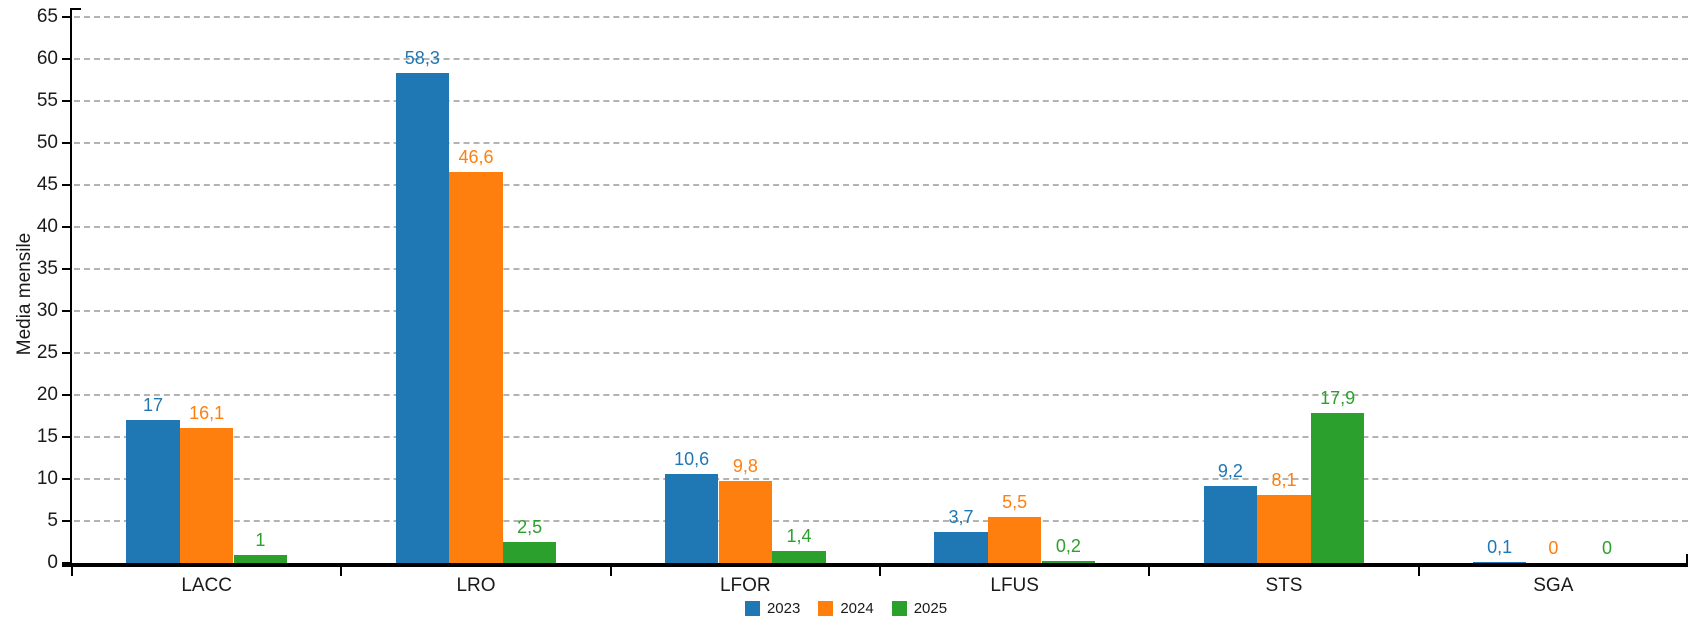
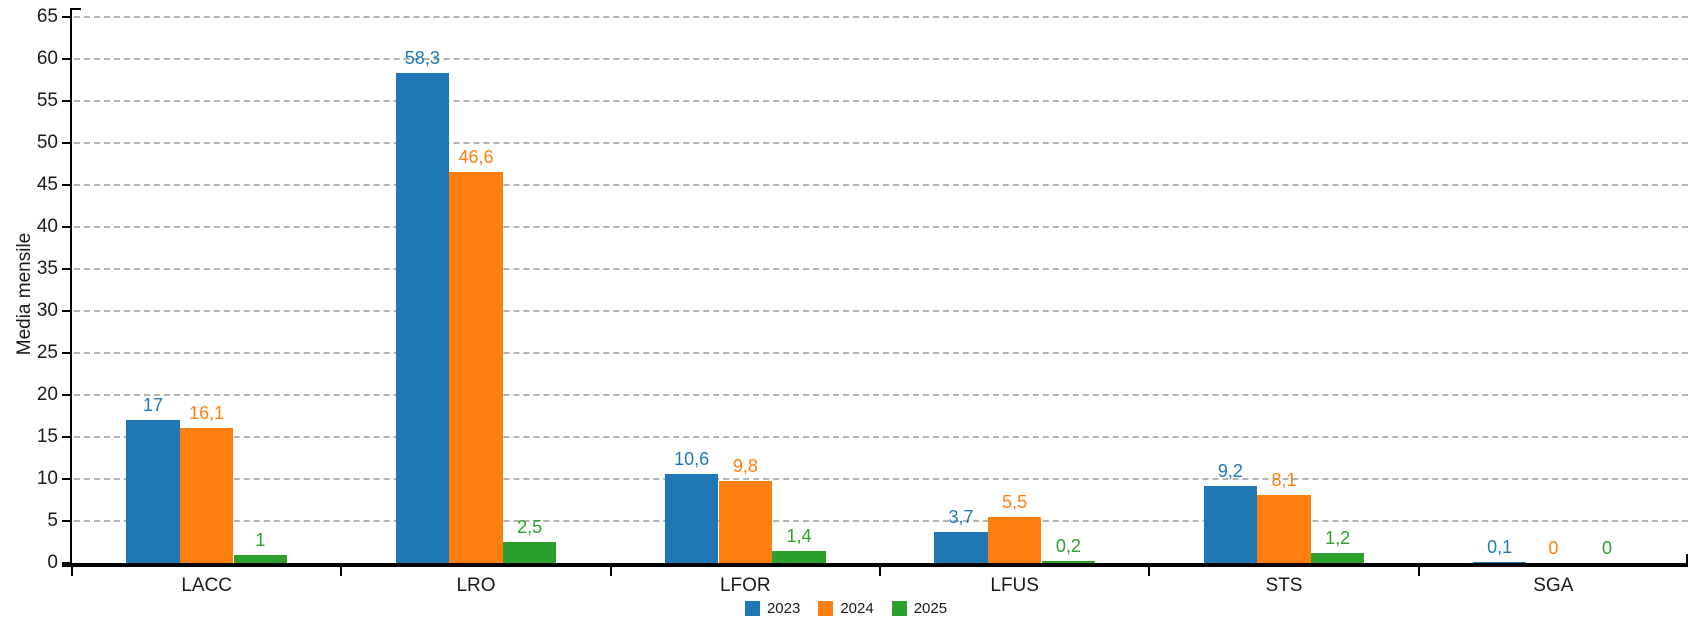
2025/STS: 17,9 -> 1,2
